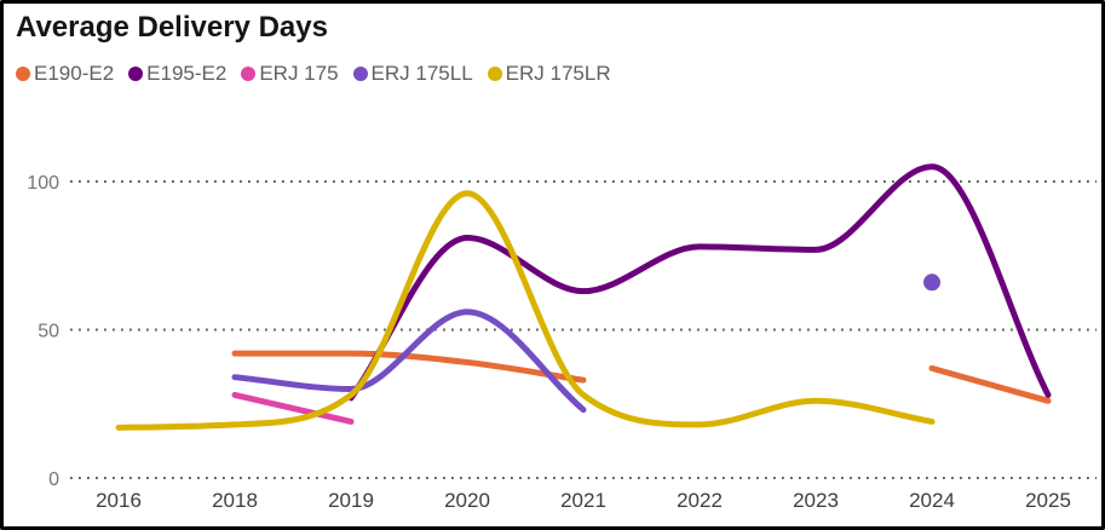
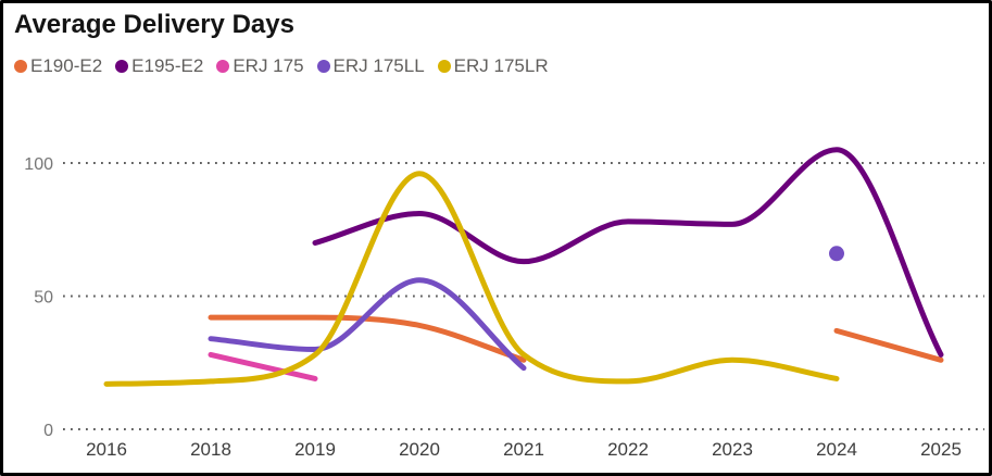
E195-E2/2019: 27 -> 70
E190-E2/2021: 33 -> 26
